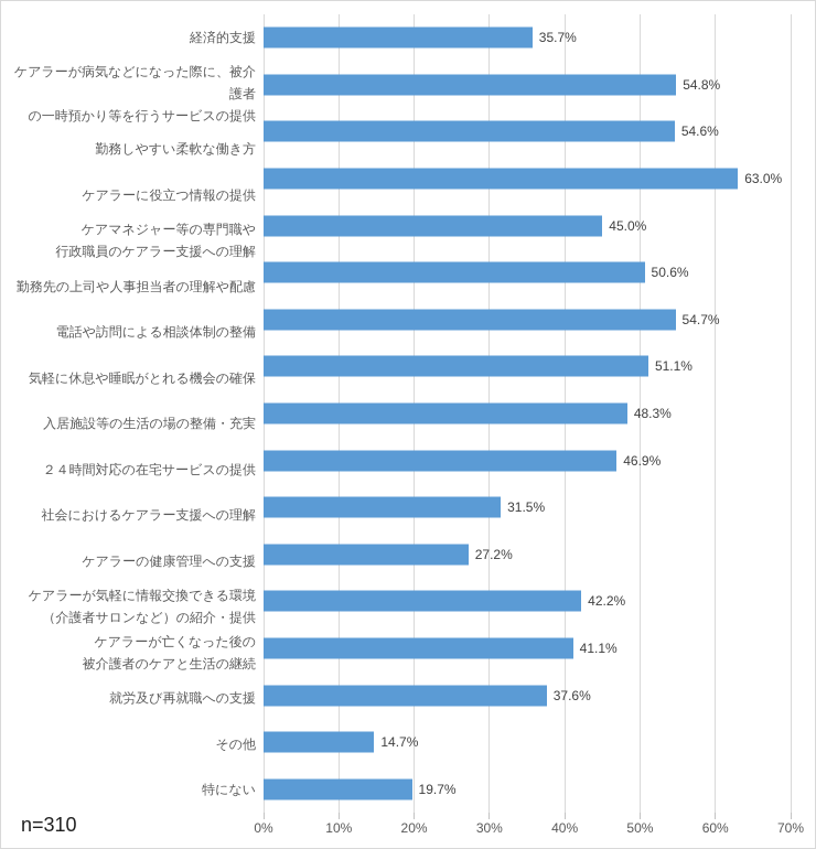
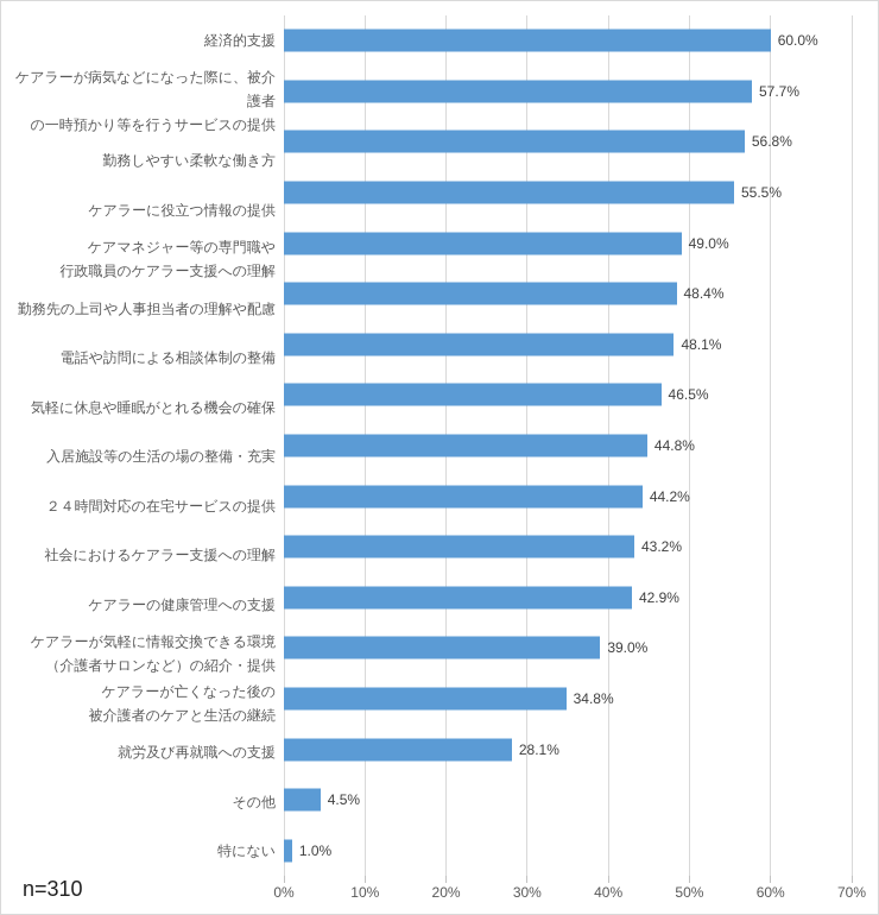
経済的支援: 35.7% -> 60.0%
ケアラーが病気などになった際に、被介護者 の一時預かり等を行うサービスの提供: 54.8% -> 57.7%
勤務しやすい柔軟な働き方: 54.6% -> 56.8%
ケアラーに役立つ情報の提供: 63.0% -> 55.5%
ケアマネジャー等の専門職や 行政職員のケアラー支援への理解: 45.0% -> 49.0%
勤務先の上司や人事担当者の理解や配慮: 50.6% -> 48.4%
電話や訪問による相談体制の整備: 54.7% -> 48.1%
気軽に休息や睡眠がとれる機会の確保: 51.1% -> 46.5%
入居施設等の生活の場の整備・充実: 48.3% -> 44.8%
２４時間対応の在宅サービスの提供: 46.9% -> 44.2%
社会におけるケアラー支援への理解: 31.5% -> 43.2%
ケアラーの健康管理への支援: 27.2% -> 42.9%
ケアラーが気軽に情報交換できる環境 （介護者サロンなど）の紹介・提供: 42.2% -> 39.0%
ケアラーが亡くなった後の 被介護者のケアと生活の継続: 41.1% -> 34.8%
就労及び再就職への支援: 37.6% -> 28.1%
その他: 14.7% -> 4.5%
特にない: 19.7% -> 1.0%
